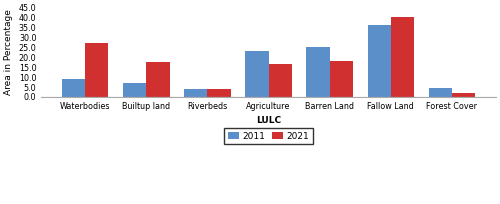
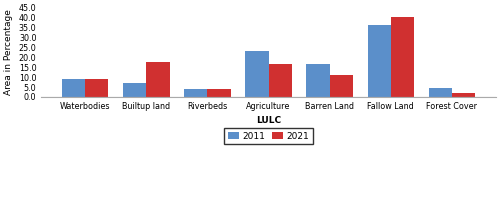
2021/Waterbodies: 27 -> 9
2011/Barren Land: 25 -> 17
2021/Barren Land: 18 -> 11
